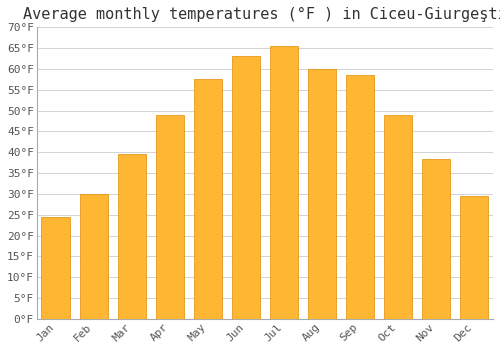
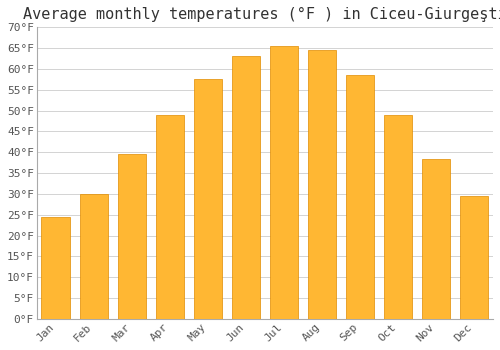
Aug: 60.0°F -> 64.5°F
